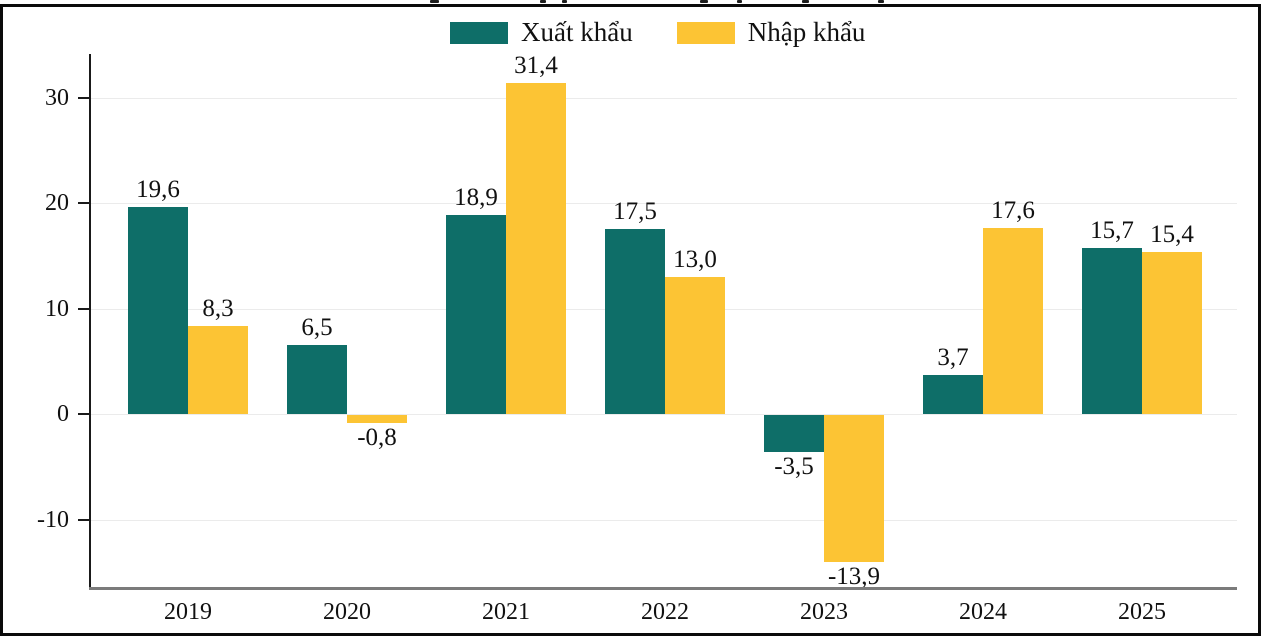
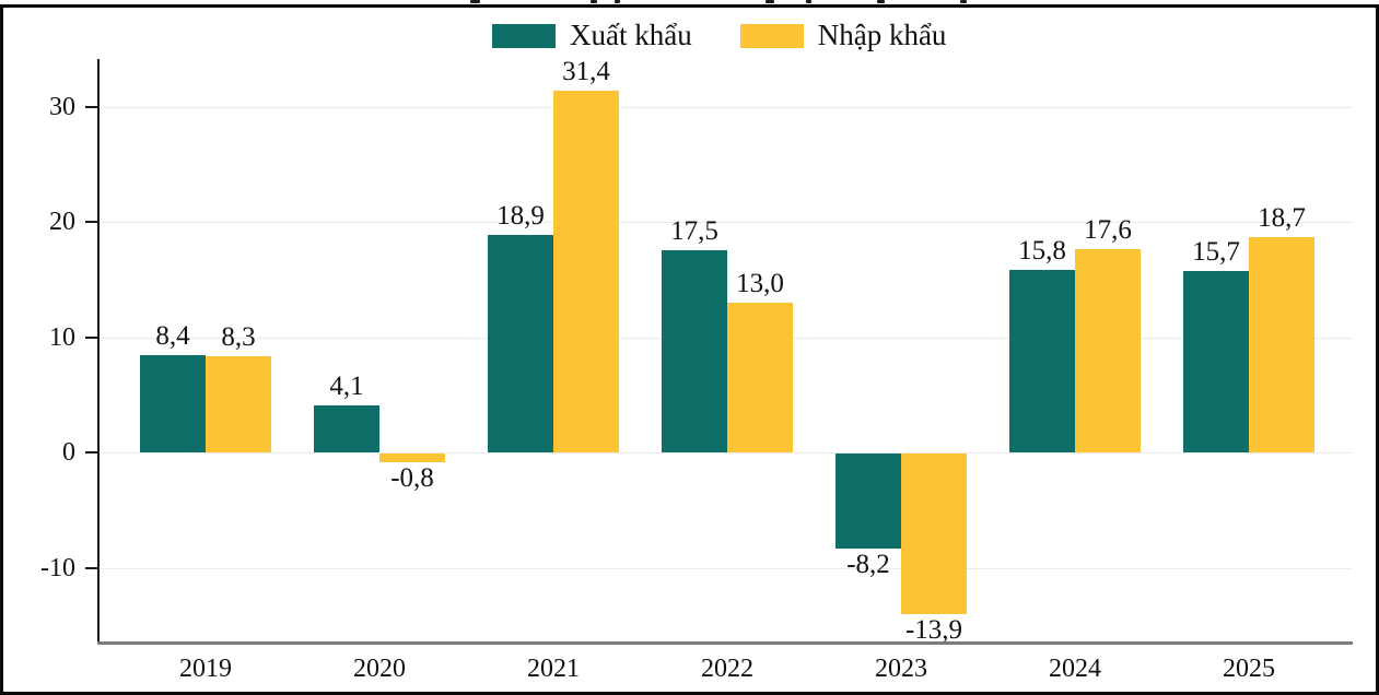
Xuất khẩu/2019: 19,6 -> 8,4
Xuất khẩu/2020: 6,5 -> 4,1
Xuất khẩu/2023: -3,5 -> -8,2
Xuất khẩu/2024: 3,7 -> 15,8
Nhập khẩu/2025: 15,4 -> 18,7
